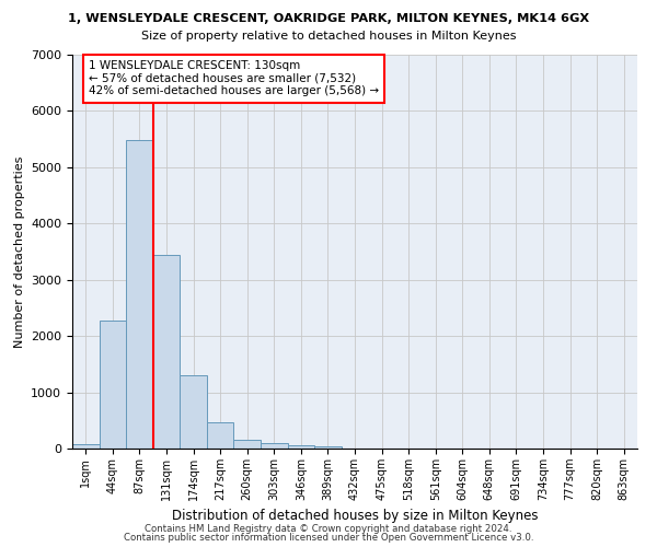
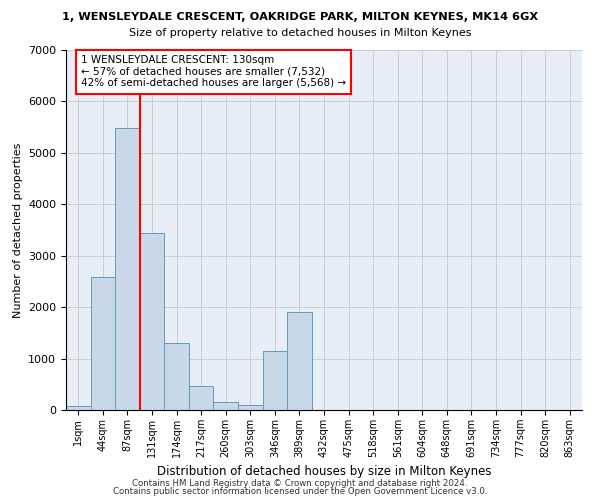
44sqm: 2280 -> 2580
346sqm: 60 -> 1140
389sqm: 40 -> 1900
